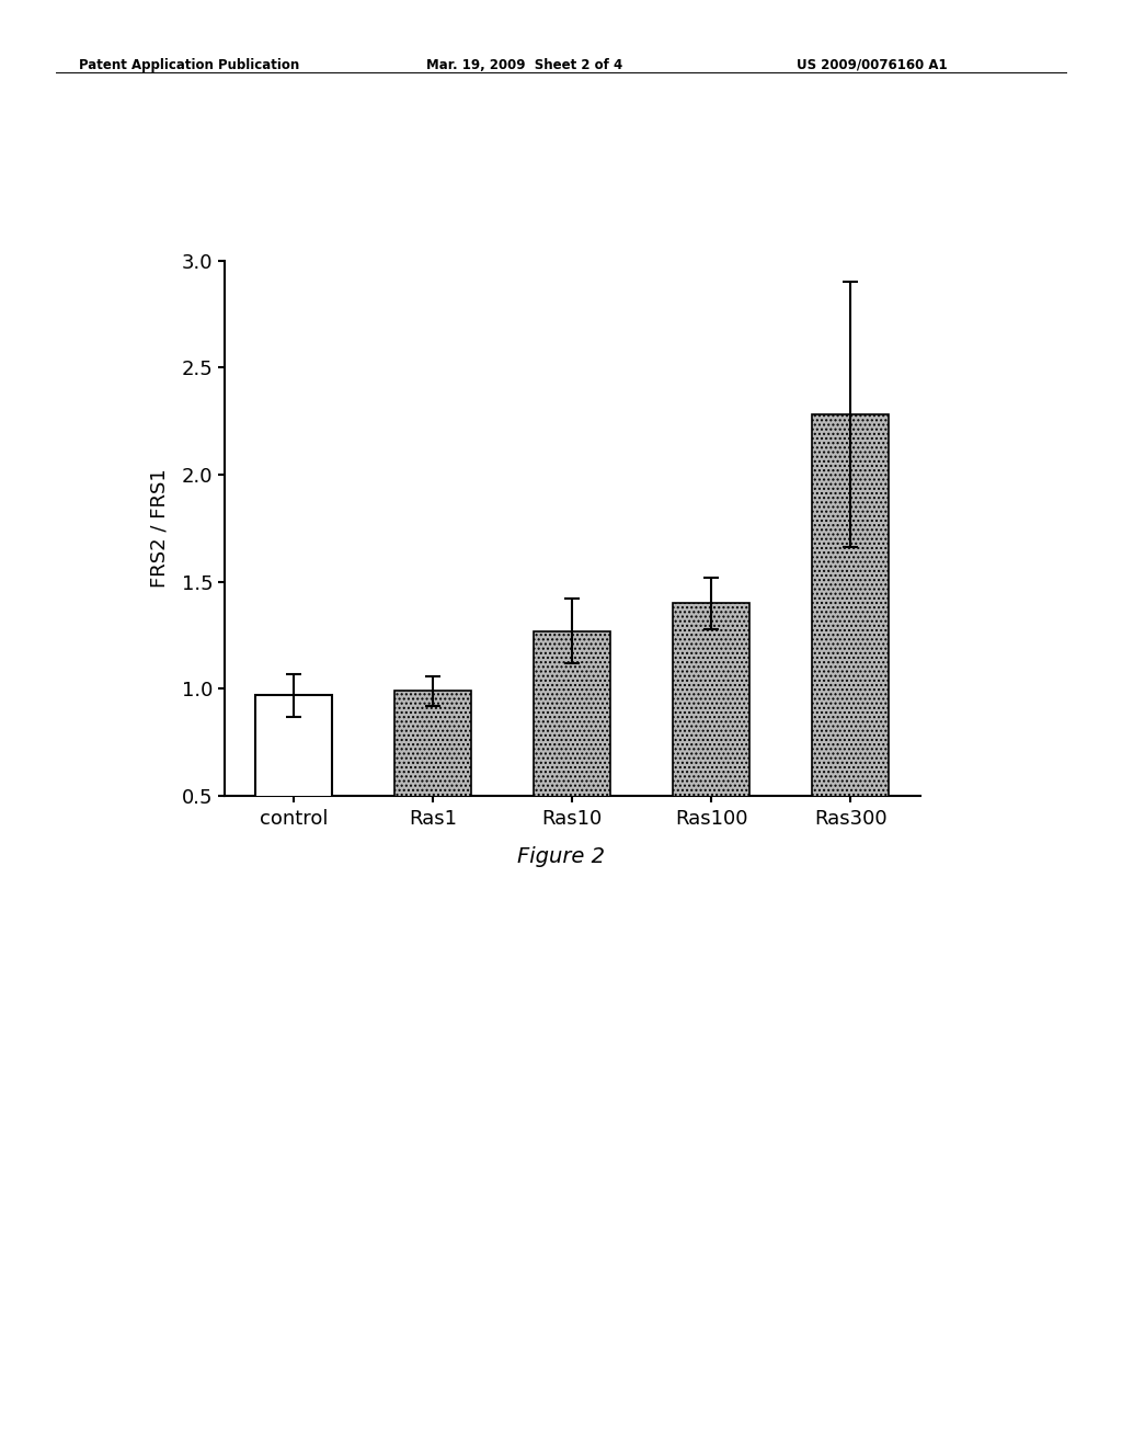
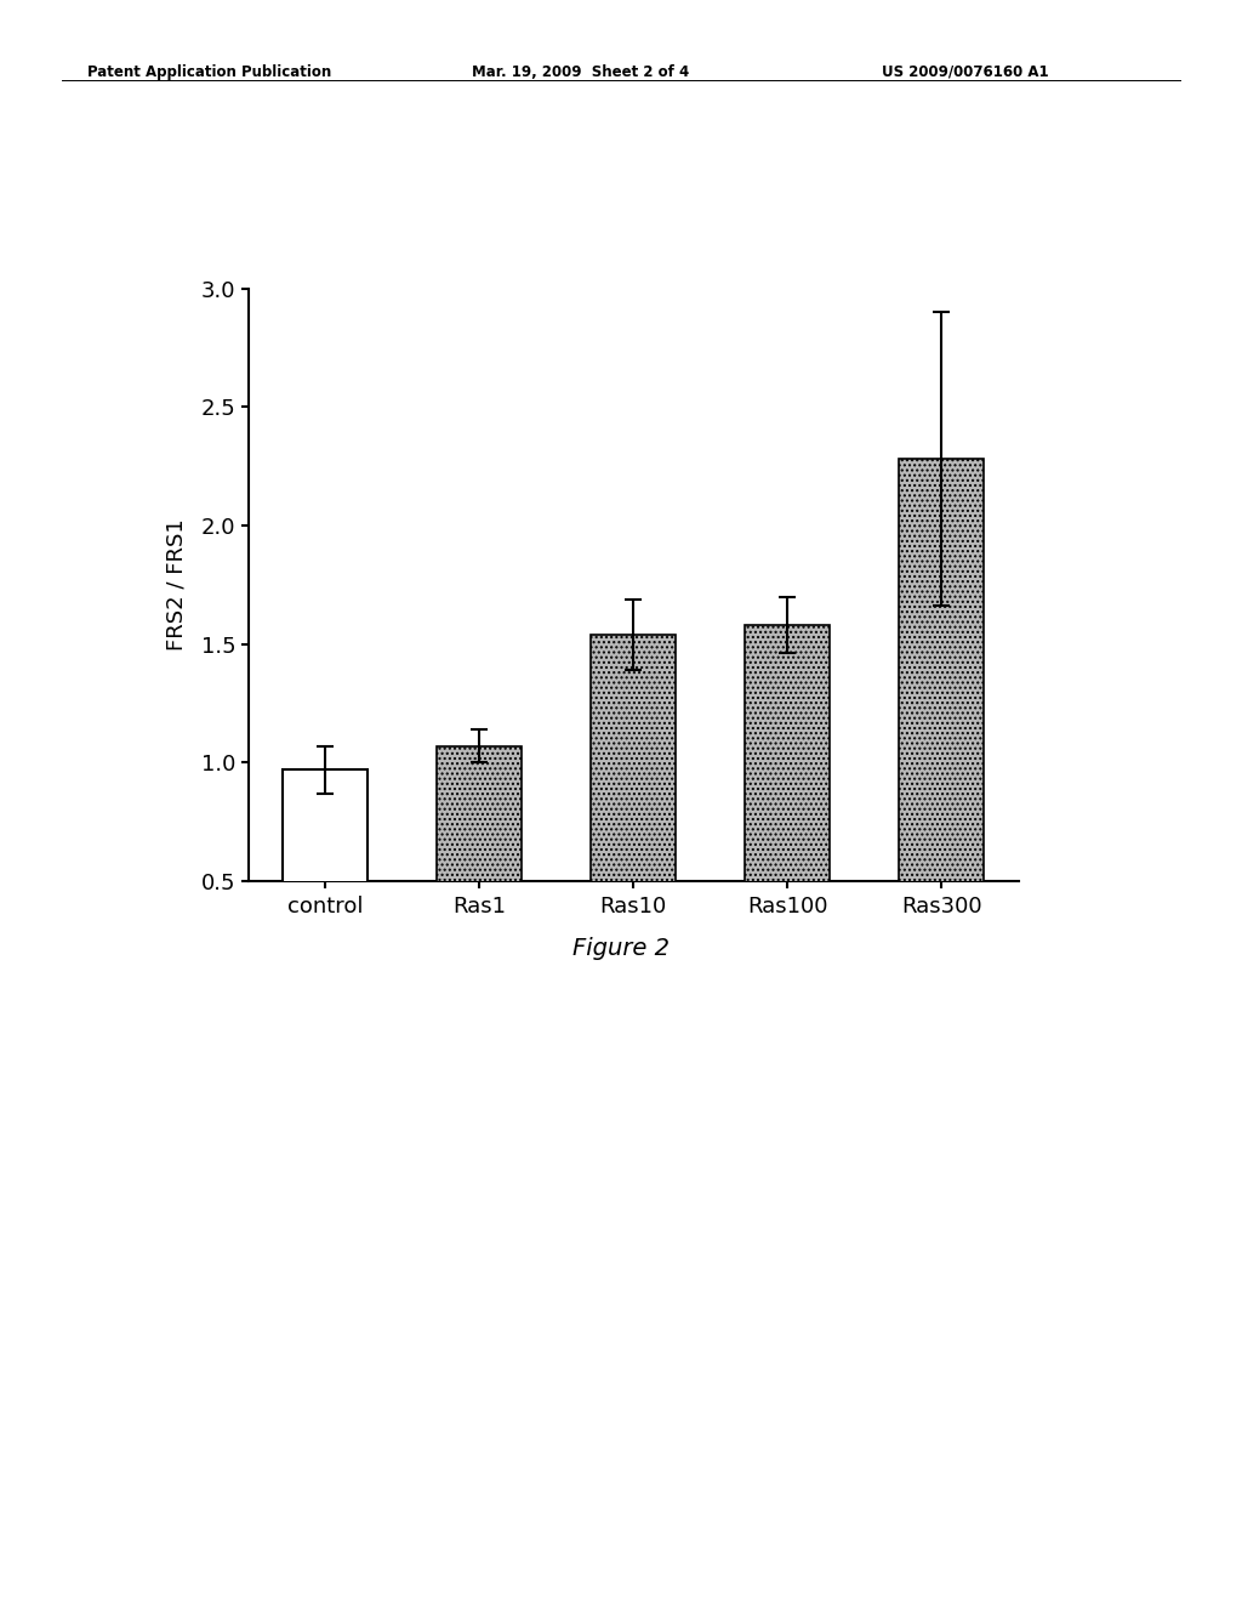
Ras1: 0.99 -> 1.07
Ras10: 1.27 -> 1.54
Ras100: 1.40 -> 1.58
